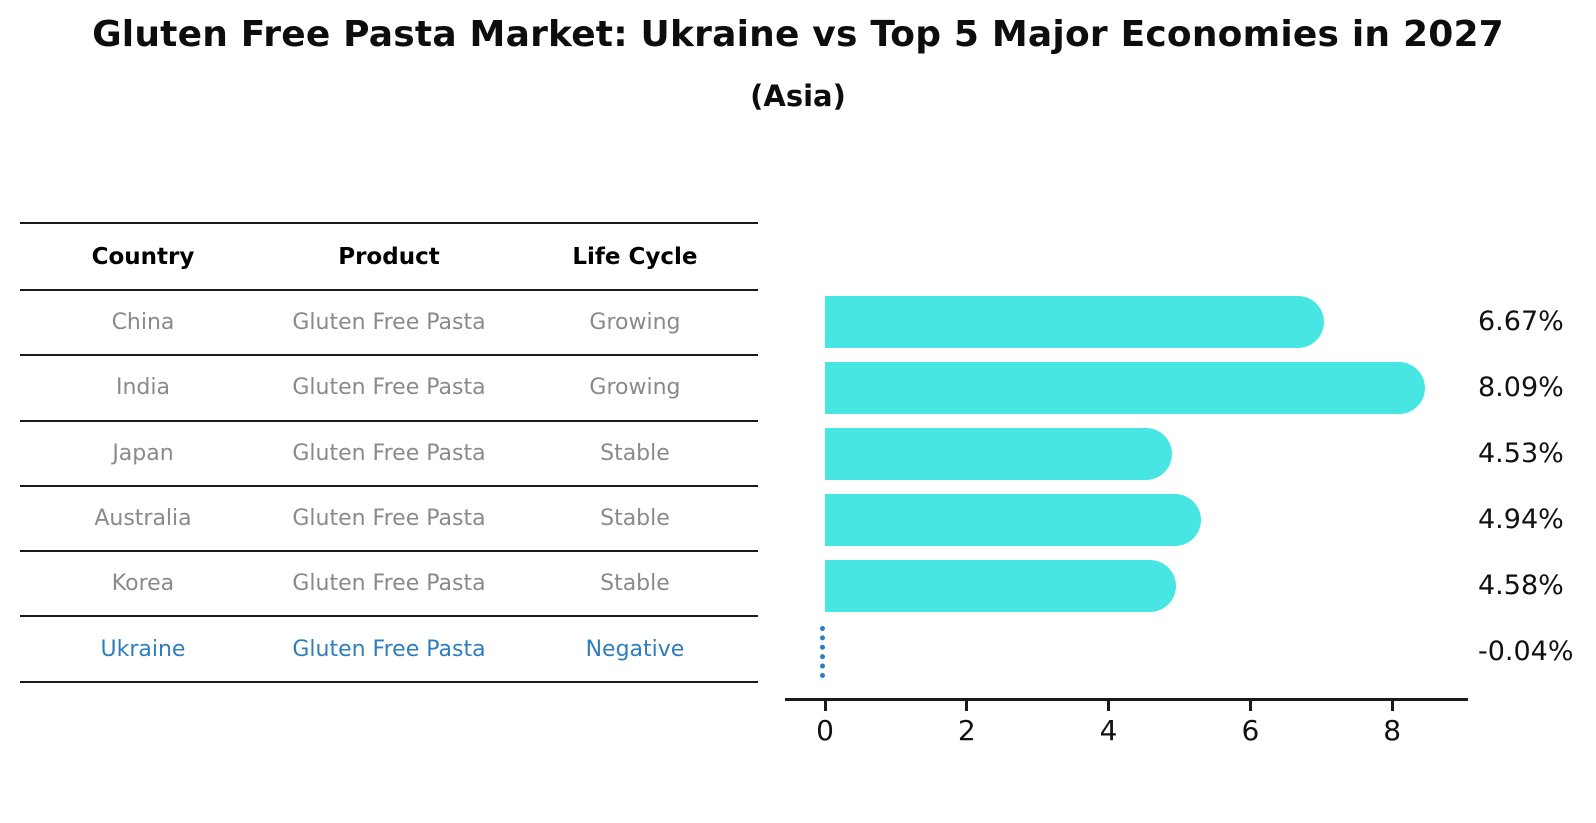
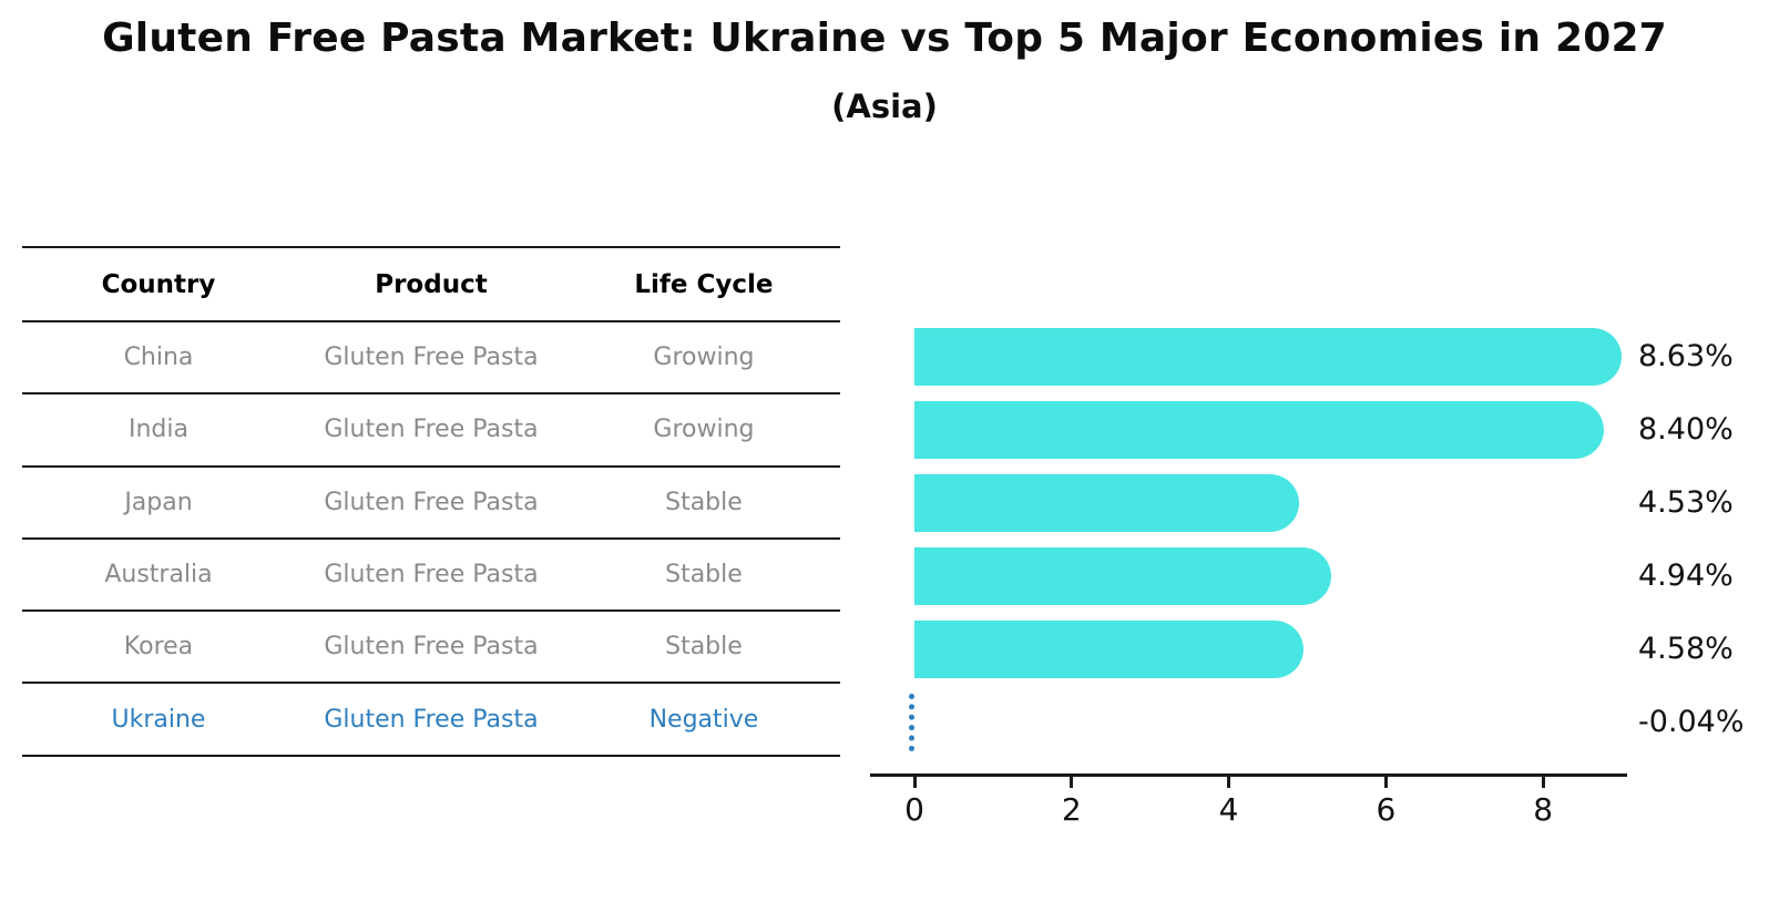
China: 6.67% -> 8.63%
India: 8.09% -> 8.40%
